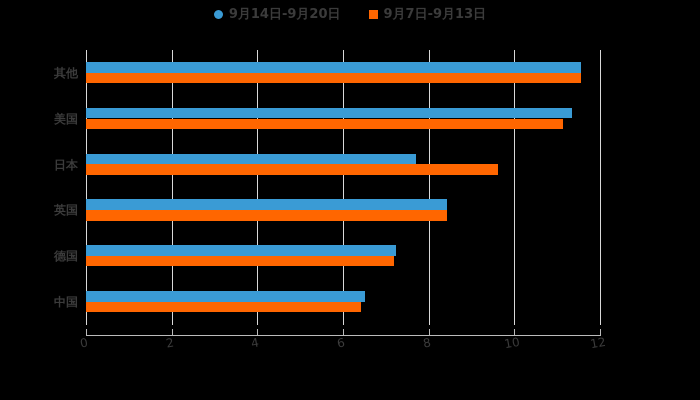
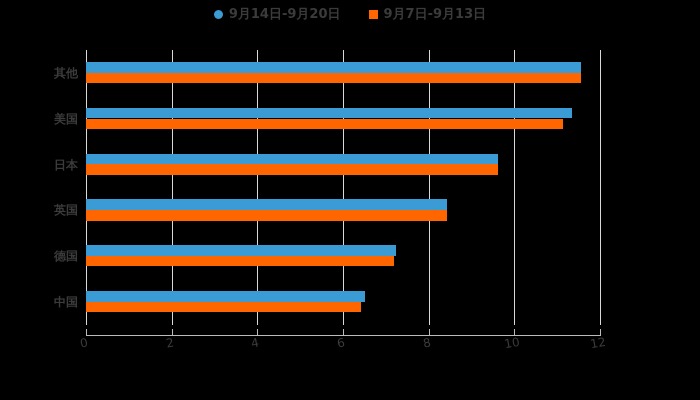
9月14日-9月20日/日本: 7.7 -> 9.6
